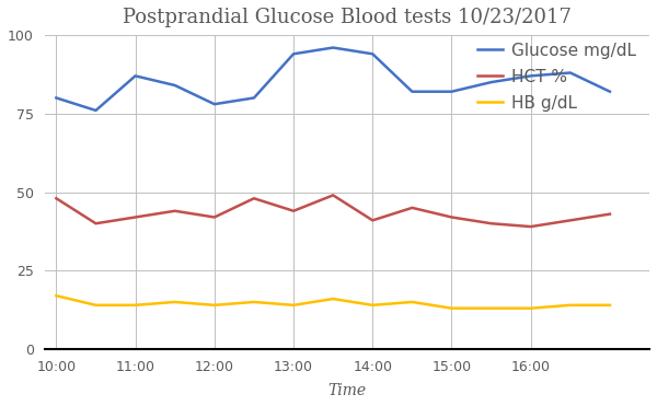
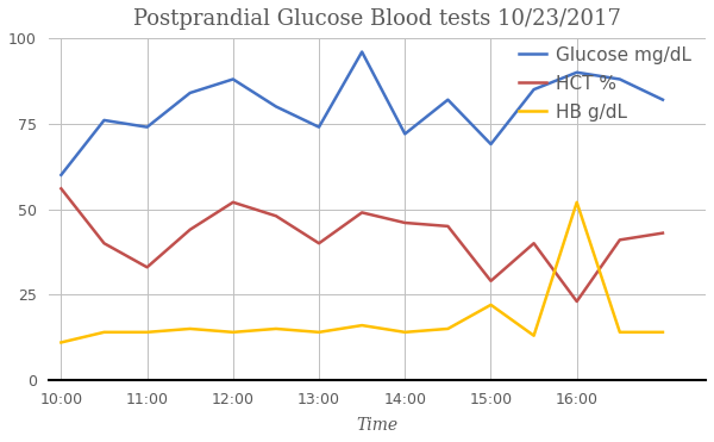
Glucose mg/dL/10:00: 80 -> 60
HCT %/10:00: 48 -> 56
HB g/dL/10:00: 17 -> 11
Glucose mg/dL/11:00: 87 -> 74
HCT %/11:00: 42 -> 33
Glucose mg/dL/12:00: 78 -> 88
HCT %/12:00: 42 -> 52
Glucose mg/dL/13:00: 94 -> 74
HCT %/13:00: 44 -> 40
Glucose mg/dL/14:00: 94 -> 72
HCT %/14:00: 41 -> 46
Glucose mg/dL/15:00: 82 -> 69
HCT %/15:00: 42 -> 29
HB g/dL/15:00: 13 -> 22
Glucose mg/dL/16:00: 87 -> 90
HCT %/16:00: 39 -> 23
HB g/dL/16:00: 13 -> 52
